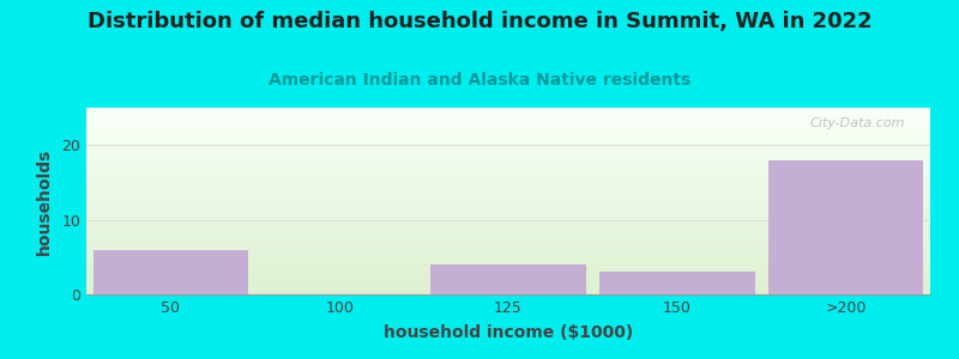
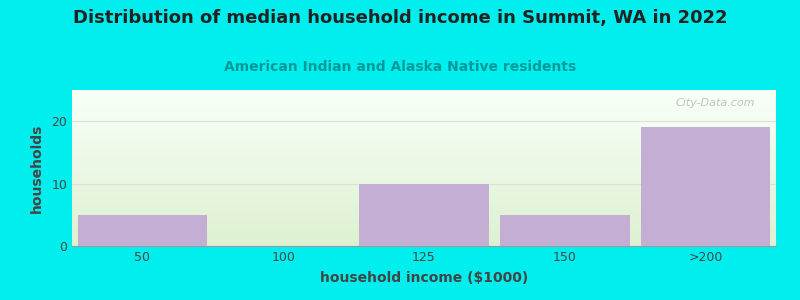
50: 6 -> 5
125: 4 -> 10
150: 3 -> 5
>200: 18 -> 19
